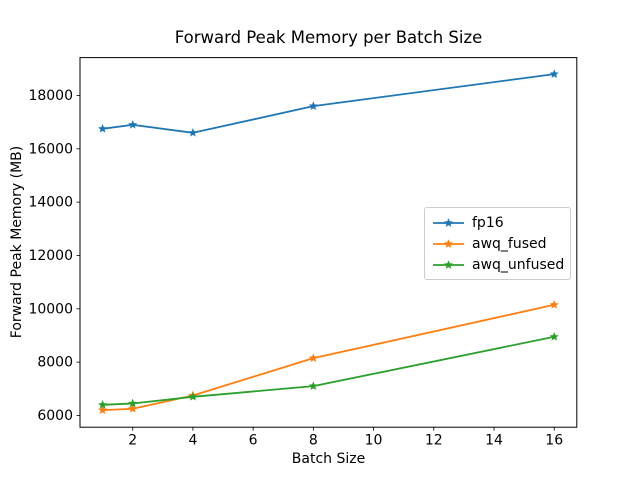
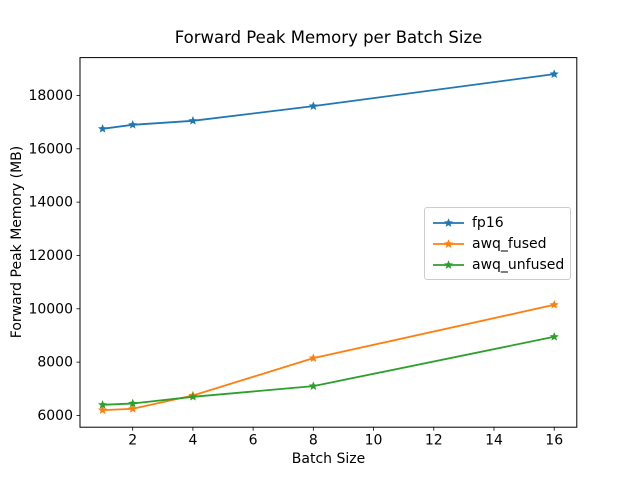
fp16/4: 16600 -> 17000
